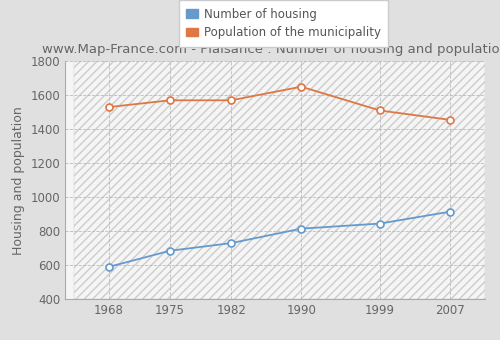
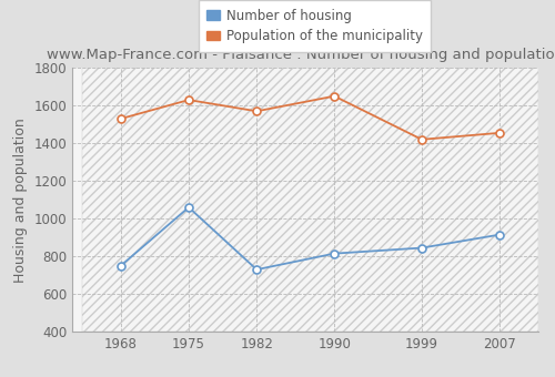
Number of housing/1968: 590 -> 750
Number of housing/1975: 680 -> 1060
Population of the municipality/1975: 1570 -> 1630
Population of the municipality/1999: 1510 -> 1420
